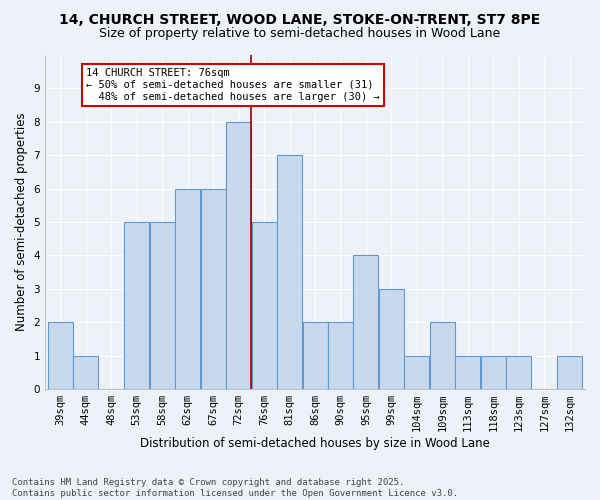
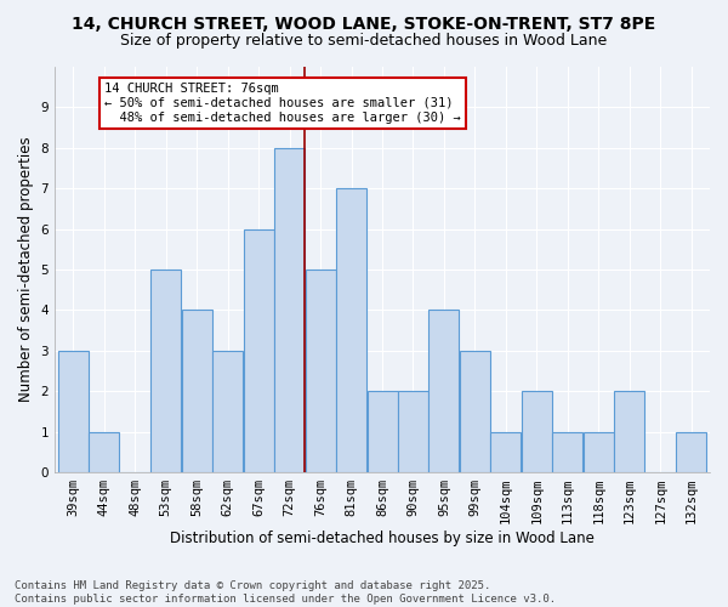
39sqm: 2 -> 3
58sqm: 5 -> 4
62sqm: 6 -> 3
123sqm: 1 -> 2
